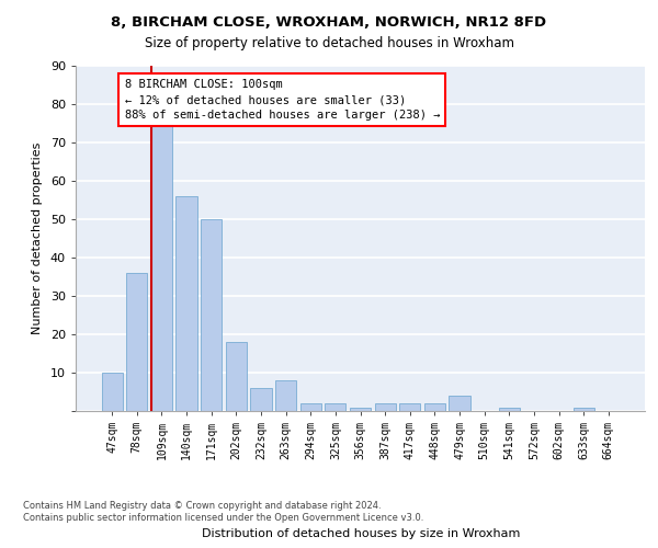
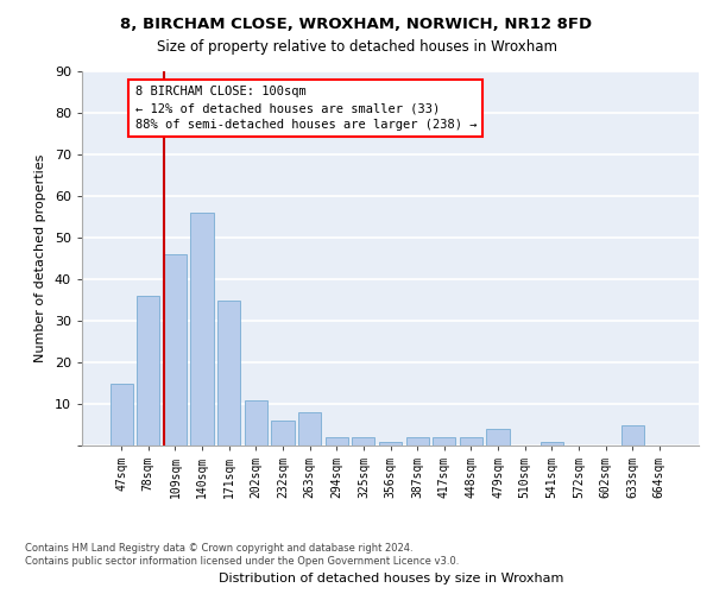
47sqm: 10 -> 15
109sqm: 75 -> 46
171sqm: 50 -> 35
202sqm: 18 -> 11
633sqm: 1 -> 5
